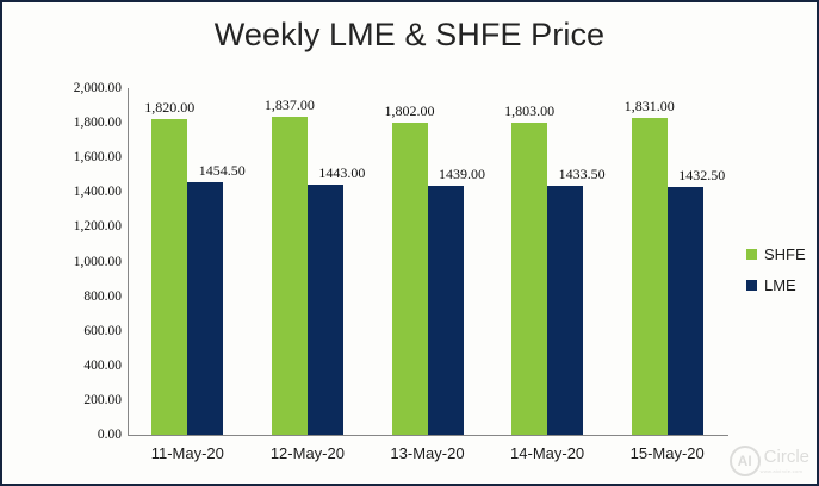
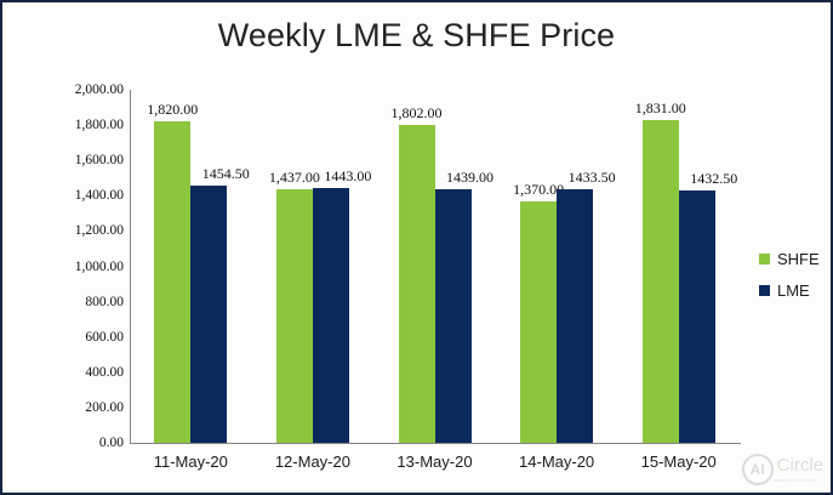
SHFE/12-May-20: 1,837.00 -> 1,437.00
SHFE/14-May-20: 1,803.00 -> 1,370.00
